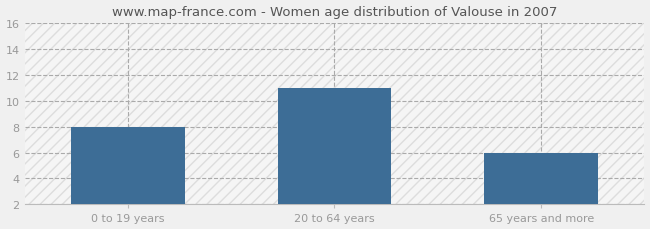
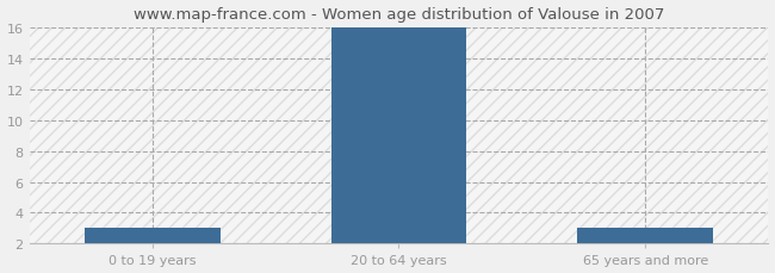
0 to 19 years: 8 -> 3
20 to 64 years: 11 -> 16
65 years and more: 6 -> 3
